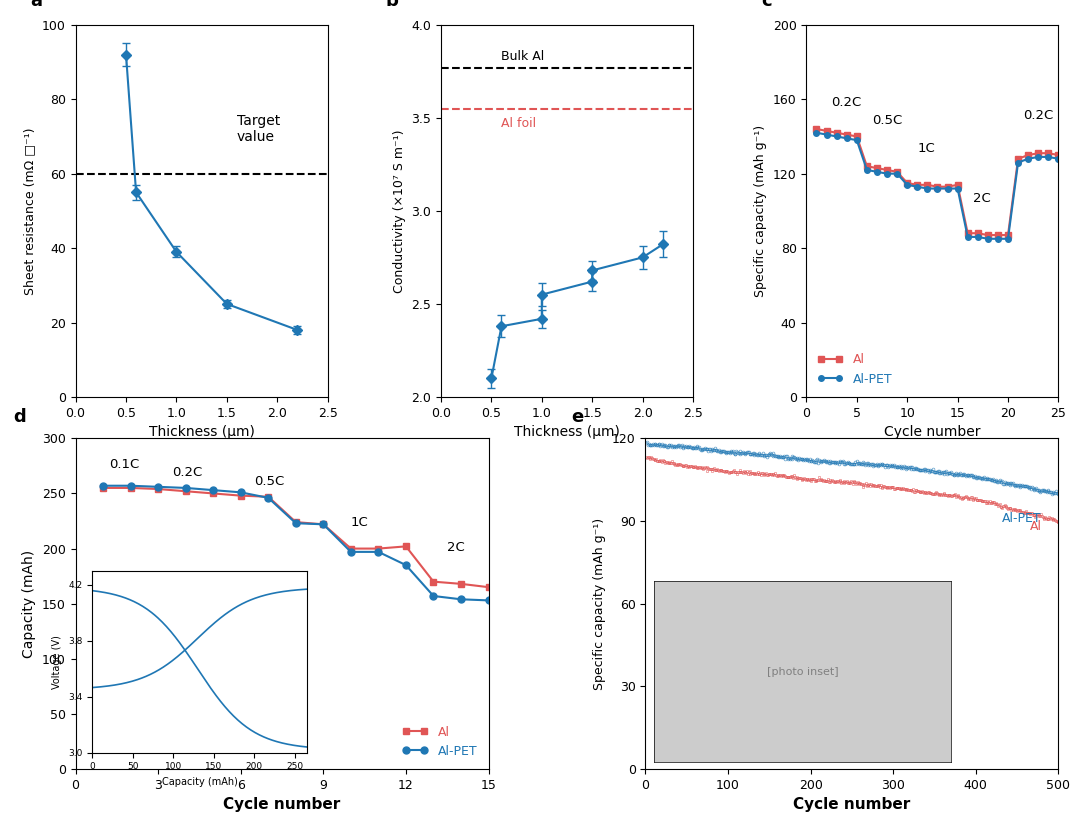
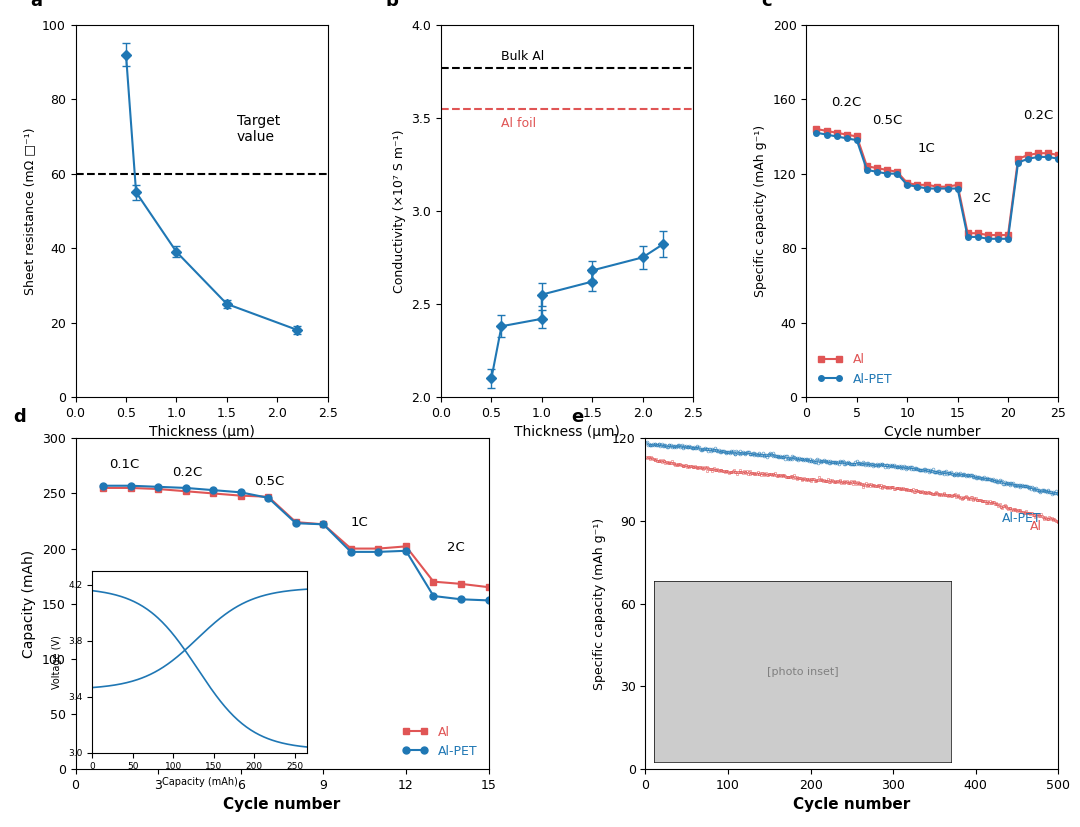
Al-PET/12: 185 -> 198
